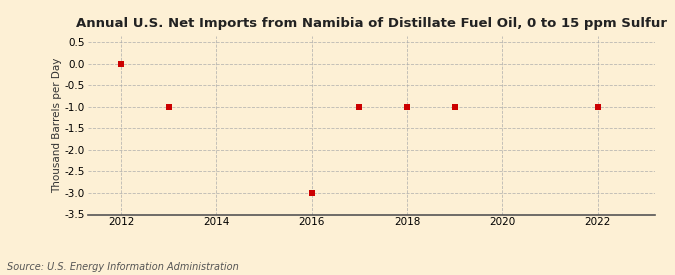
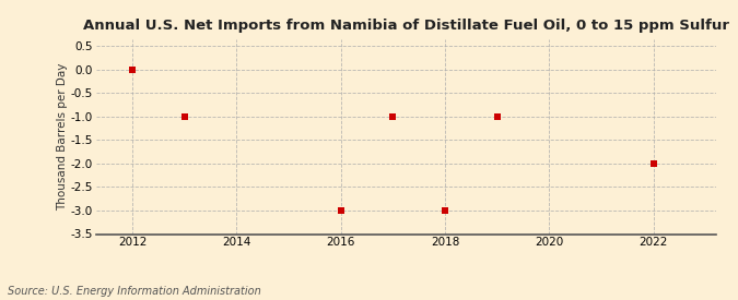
2018: -1 -> -3
2022: -1 -> -2
